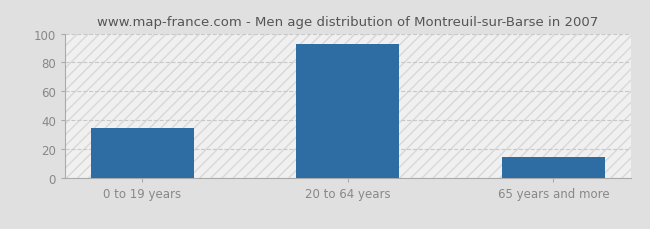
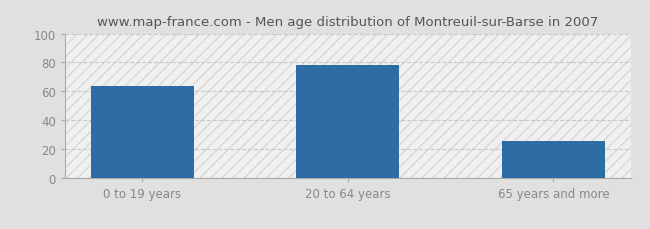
0 to 19 years: 35 -> 64
20 to 64 years: 93 -> 78
65 years and more: 15 -> 26
